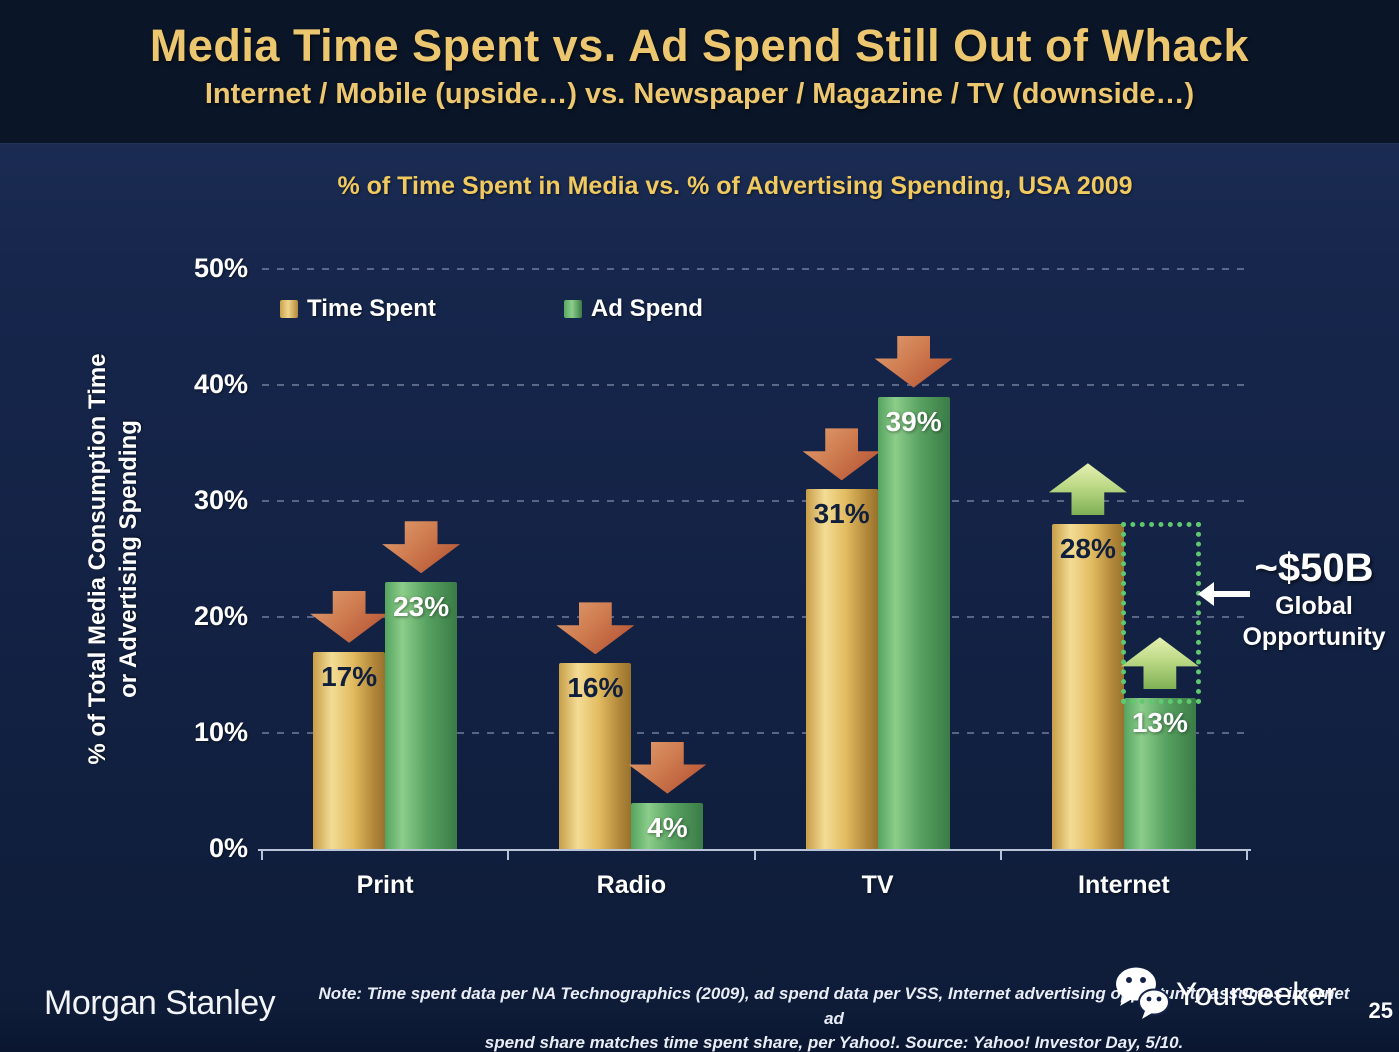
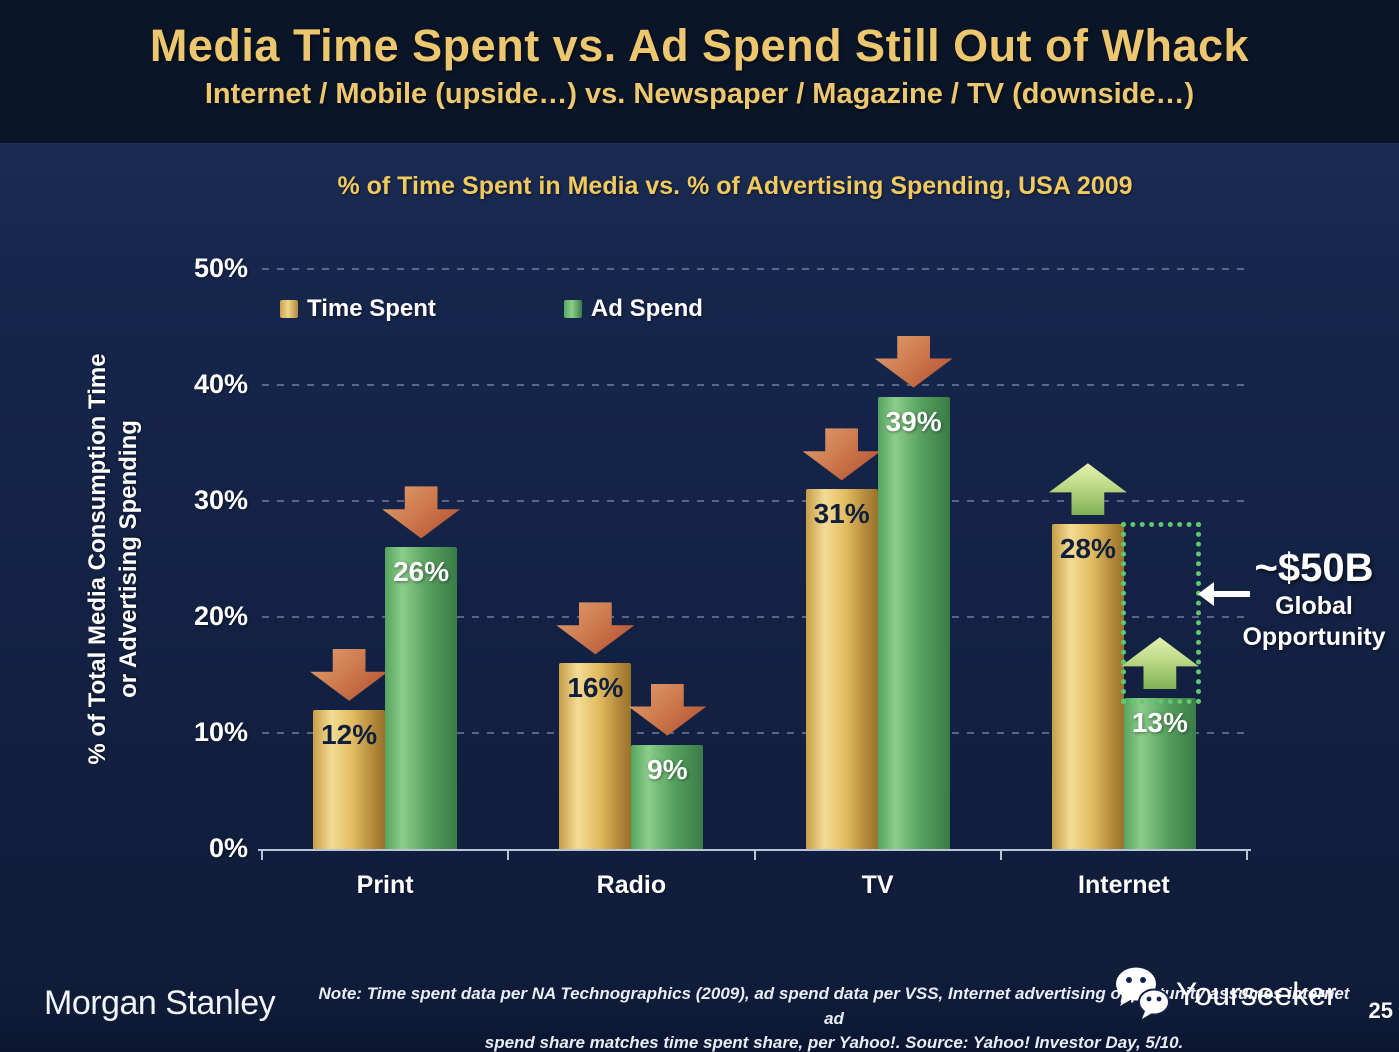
Time Spent/Print: 17% -> 12%
Ad Spend/Print: 23% -> 26%
Ad Spend/Radio: 4% -> 9%
